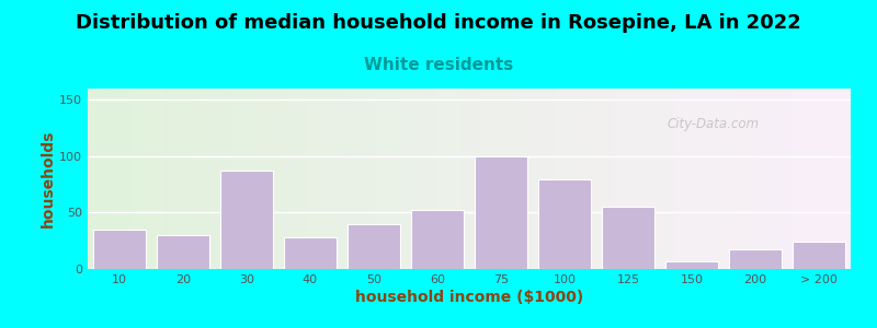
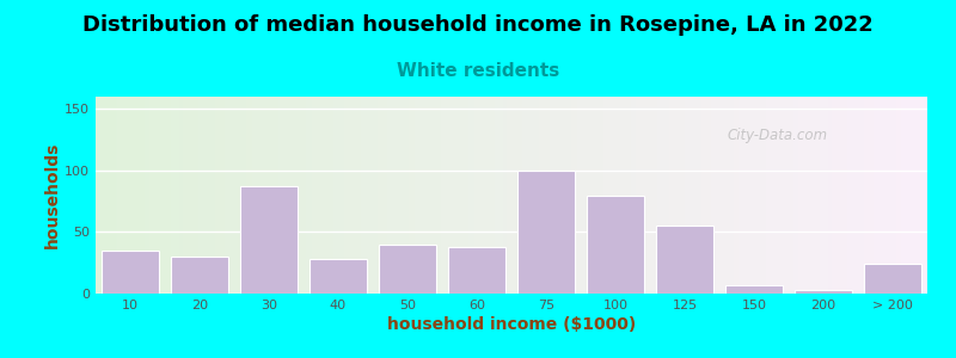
60: 52 -> 38
200: 17 -> 3
